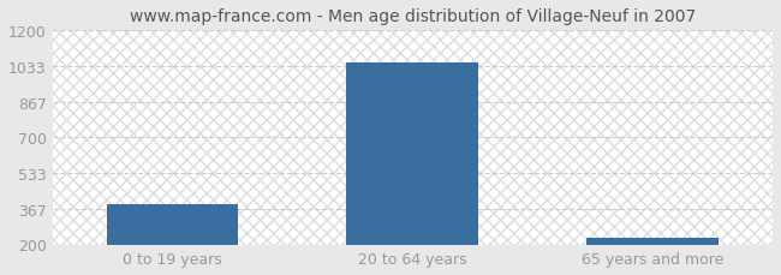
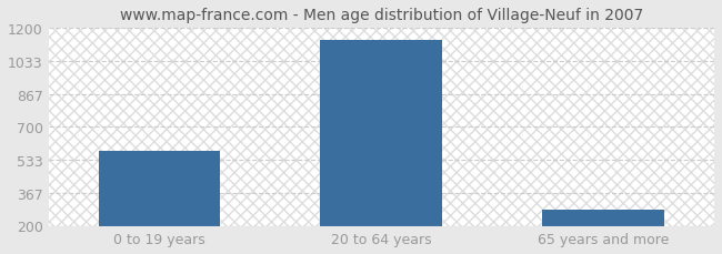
0 to 19 years: 390 -> 580
20 to 64 years: 1050 -> 1140
65 years and more: 230 -> 280
